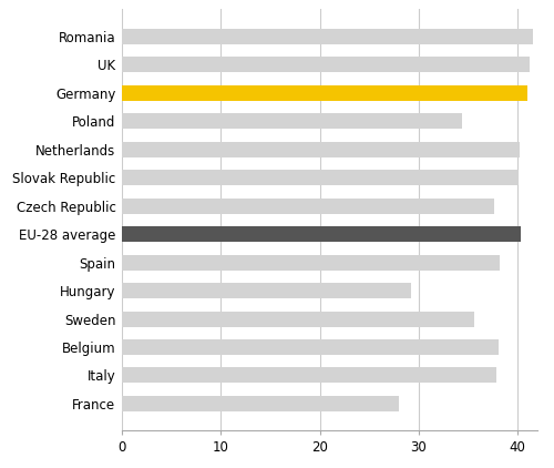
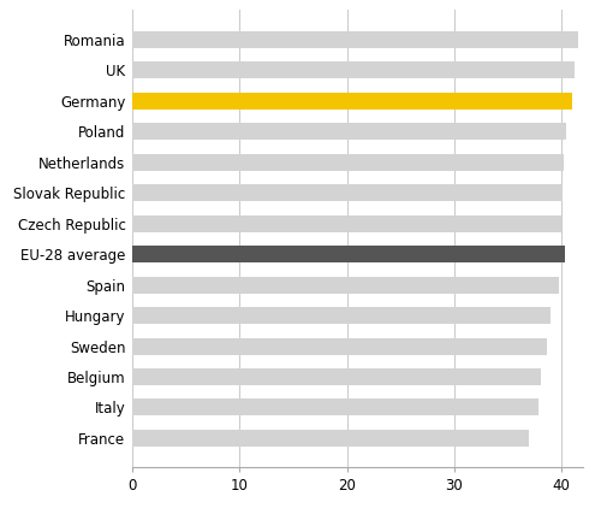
Poland: 34.4 -> 40.4
Czech Republic: 37.6 -> 40.0
Spain: 38.2 -> 39.8
Hungary: 29.2 -> 39.0
Sweden: 35.6 -> 38.6
France: 28.0 -> 37.0
